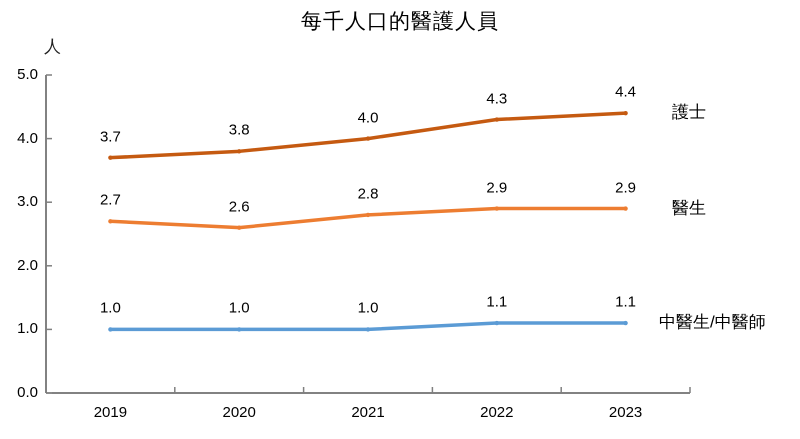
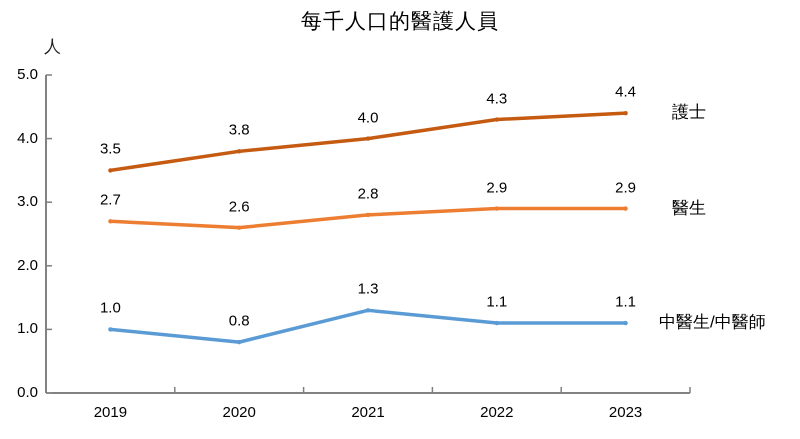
護士/2019: 3.7 -> 3.5
中醫生/中醫師/2020: 1.0 -> 0.8
中醫生/中醫師/2021: 1.0 -> 1.3
